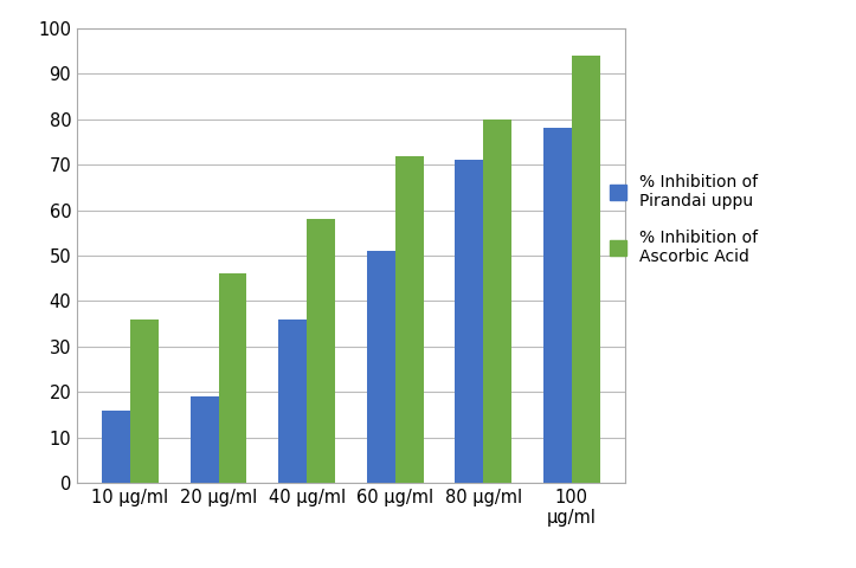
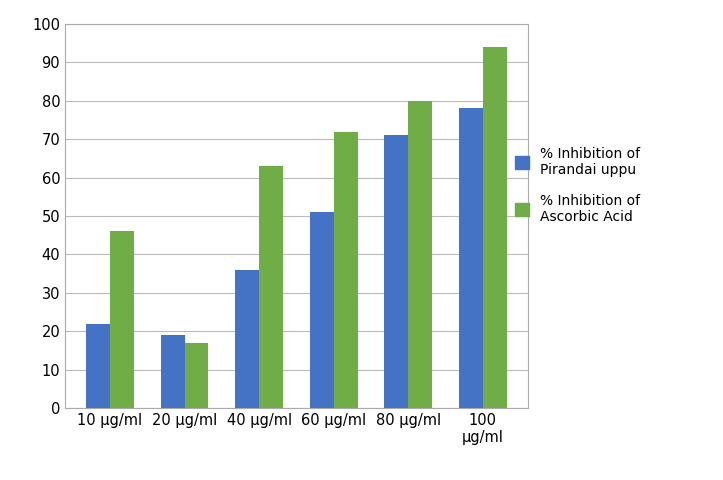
% Inhibition of Pirandai uppu/10 μg/ml: 16 -> 22
% Inhibition of Ascorbic Acid/10 μg/ml: 36 -> 46
% Inhibition of Ascorbic Acid/20 μg/ml: 46 -> 17
% Inhibition of Ascorbic Acid/40 μg/ml: 58 -> 63
